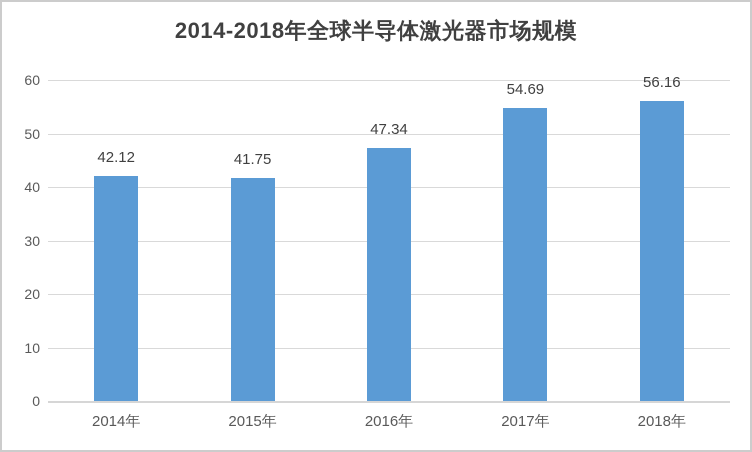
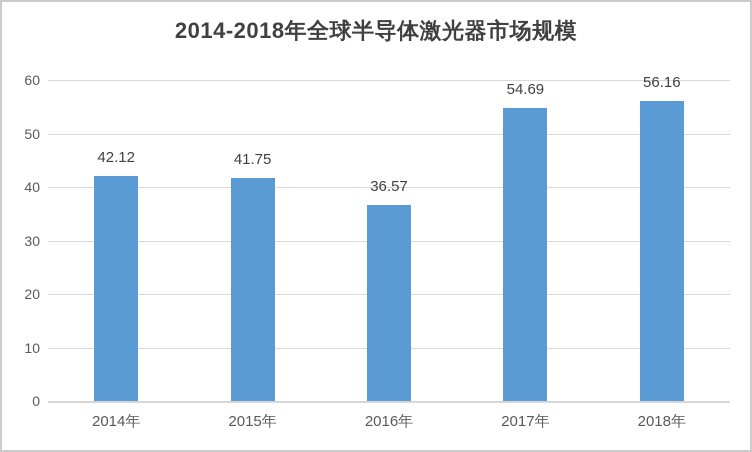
2016年: 47.34 -> 36.57
